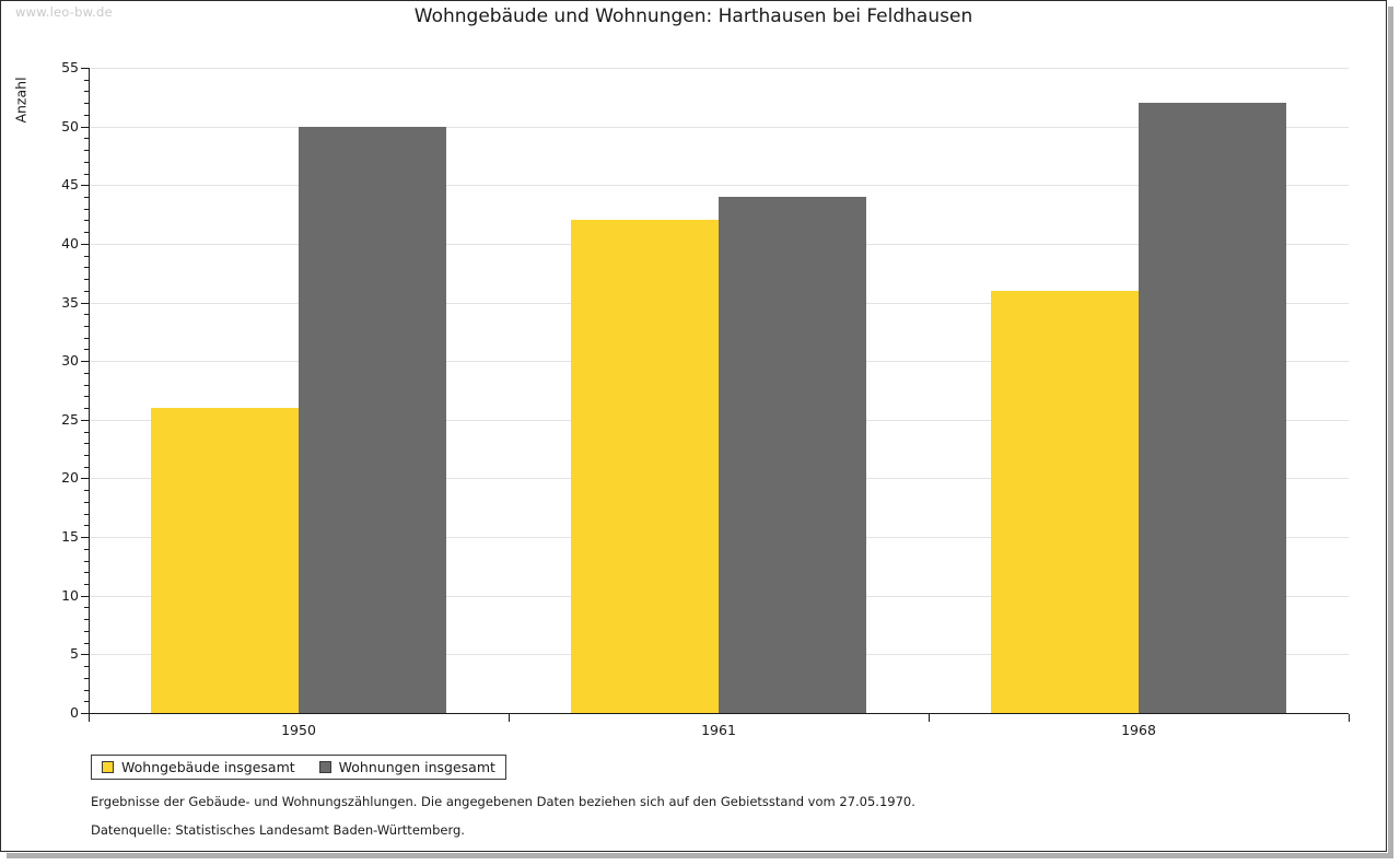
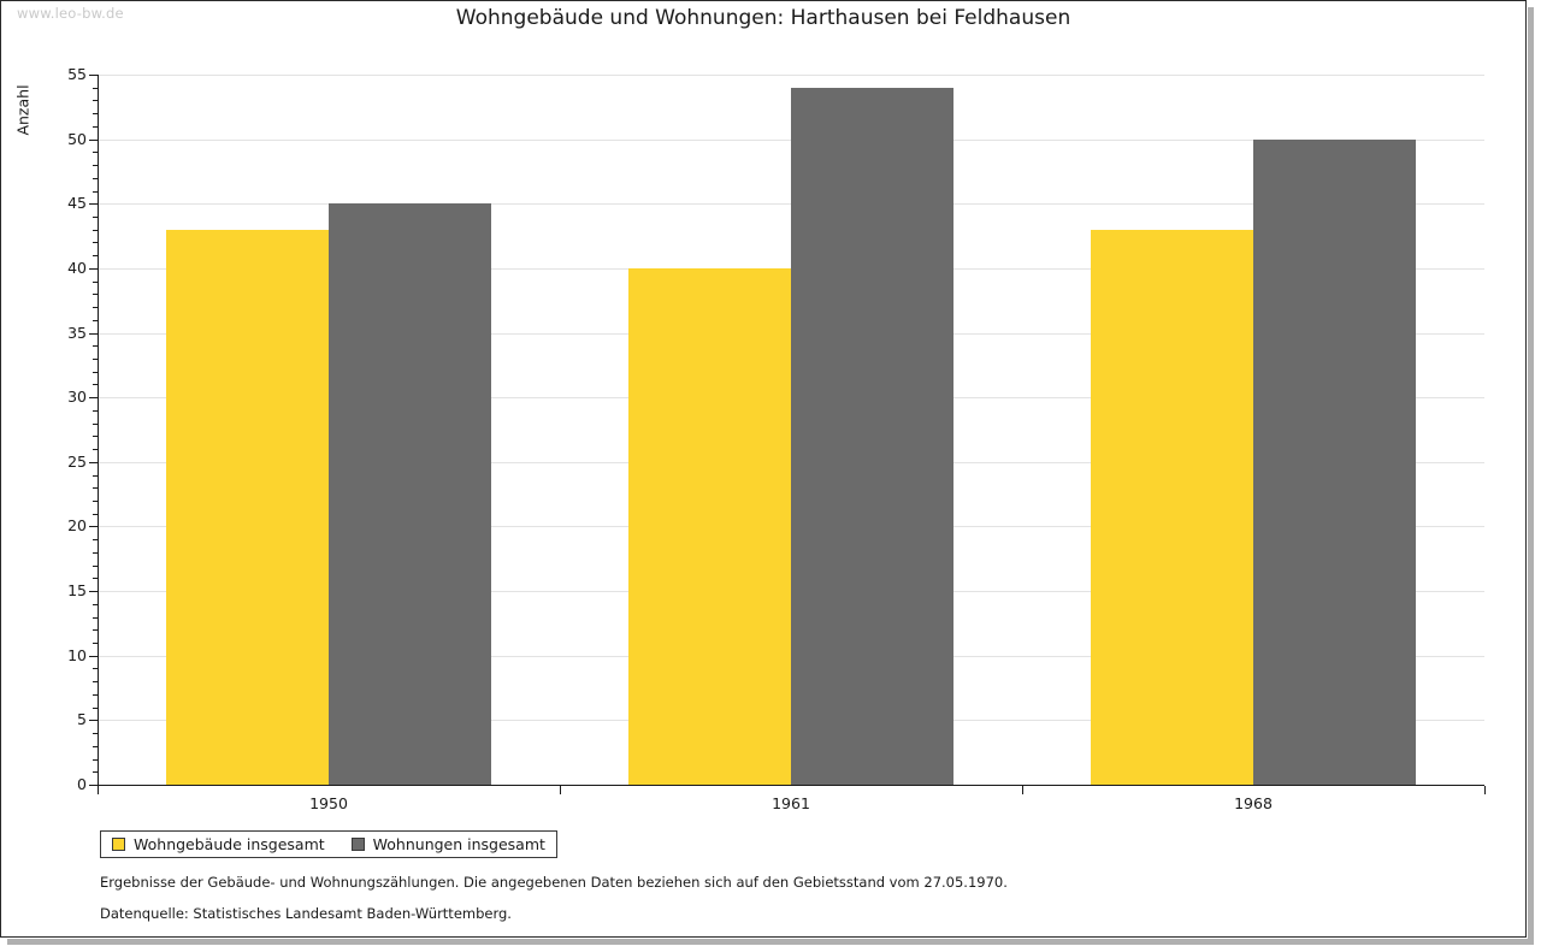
Wohngebäude insgesamt/1950: 26 -> 43
Wohnungen insgesamt/1950: 50 -> 45
Wohngebäude insgesamt/1961: 42 -> 40
Wohnungen insgesamt/1961: 44 -> 54
Wohngebäude insgesamt/1968: 36 -> 43
Wohnungen insgesamt/1968: 52 -> 50
